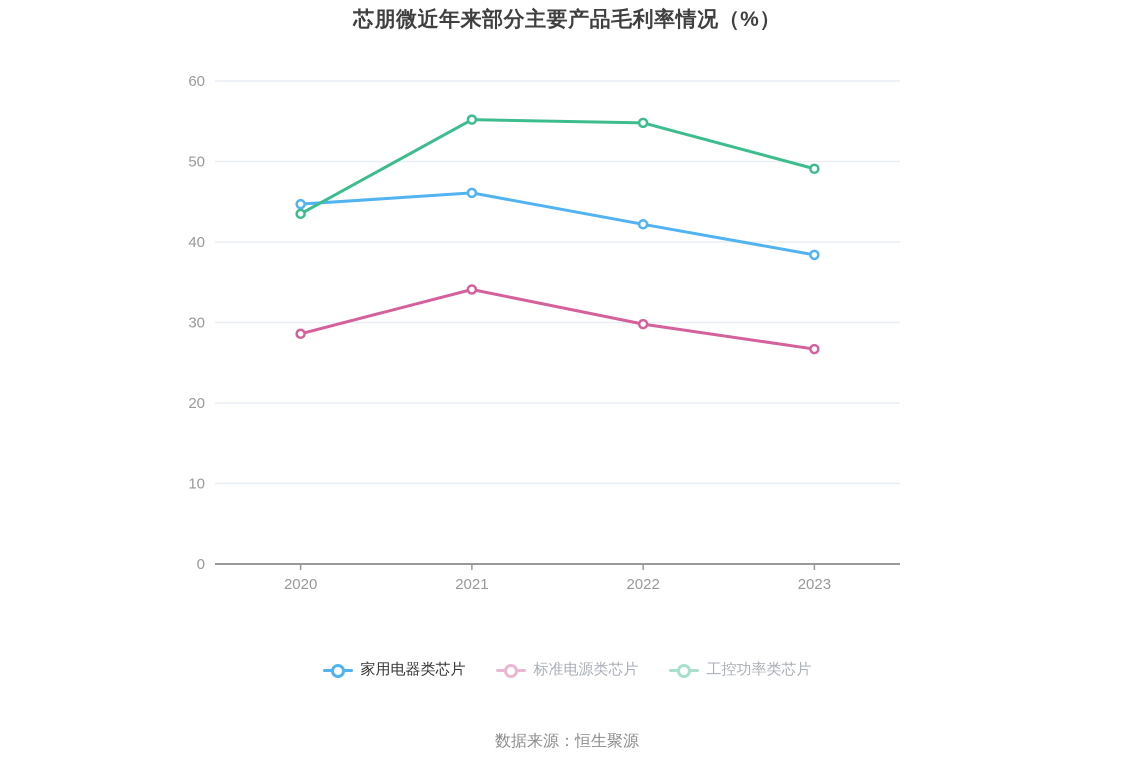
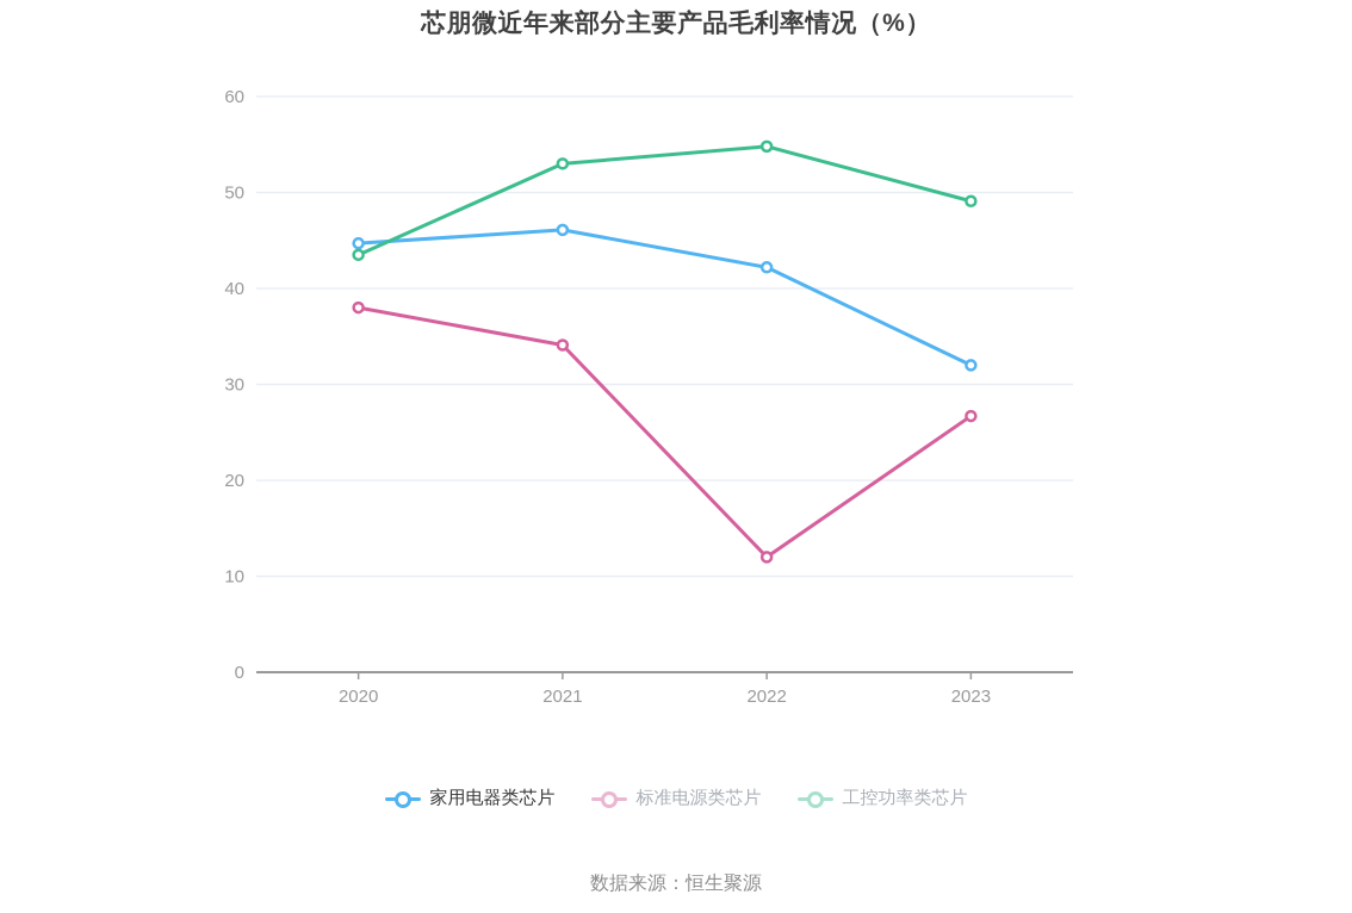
标准电源类芯片/2020: 29 -> 38
工控功率类芯片/2021: 55 -> 53
标准电源类芯片/2022: 30 -> 12
家用电器类芯片/2023: 38 -> 32
